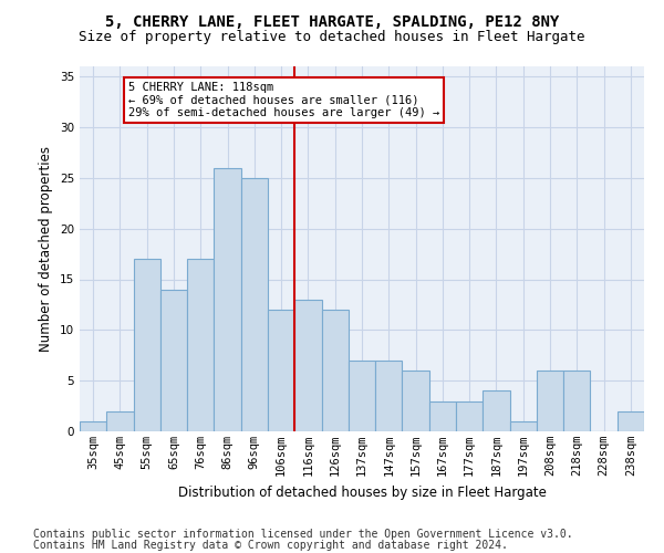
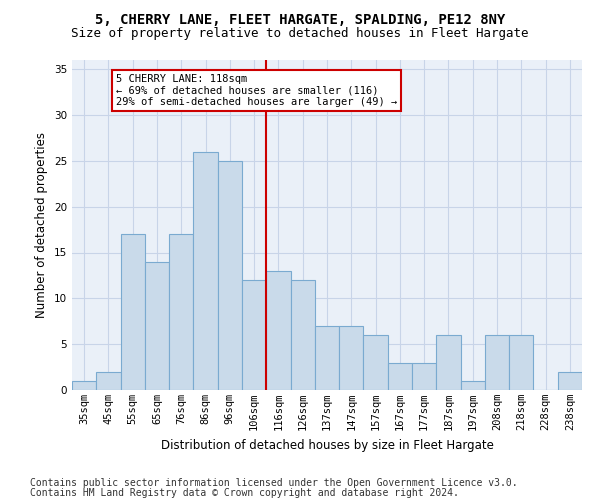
187sqm: 4 -> 6
